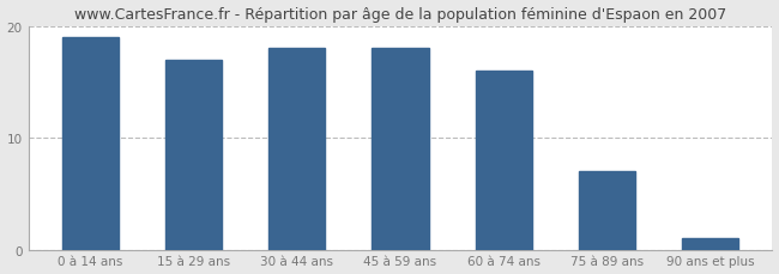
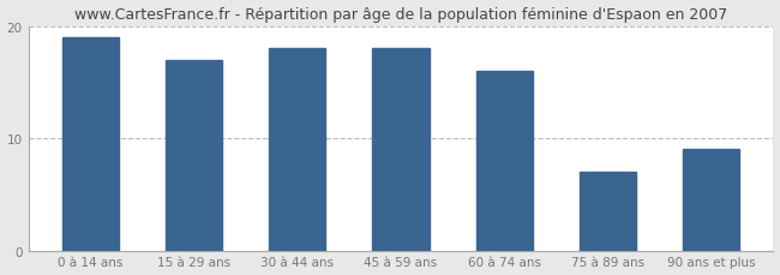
90 ans et plus: 1 -> 9
